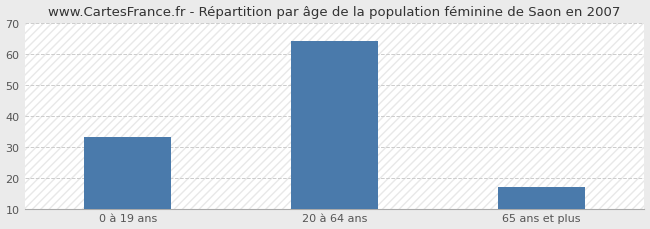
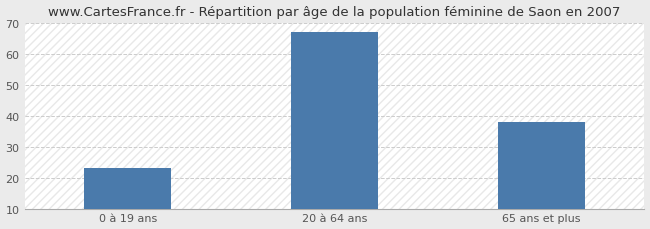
0 à 19 ans: 33 -> 23
20 à 64 ans: 64 -> 67
65 ans et plus: 17 -> 38
